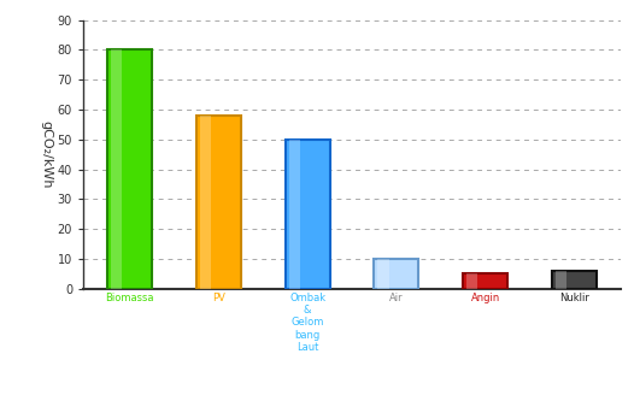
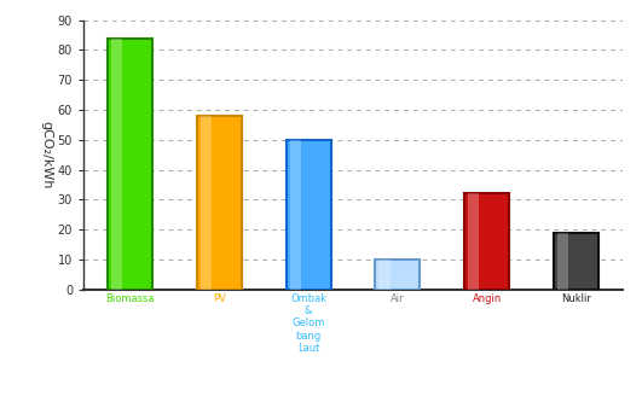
Biomassa: 80 -> 84
Angin: 5 -> 32
Nuklir: 6 -> 19
